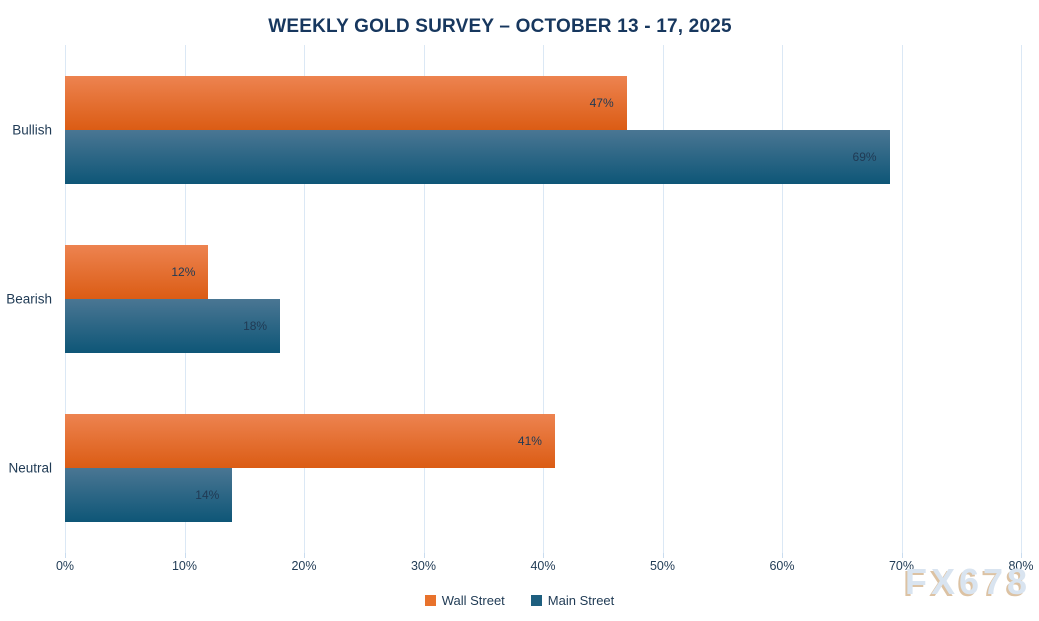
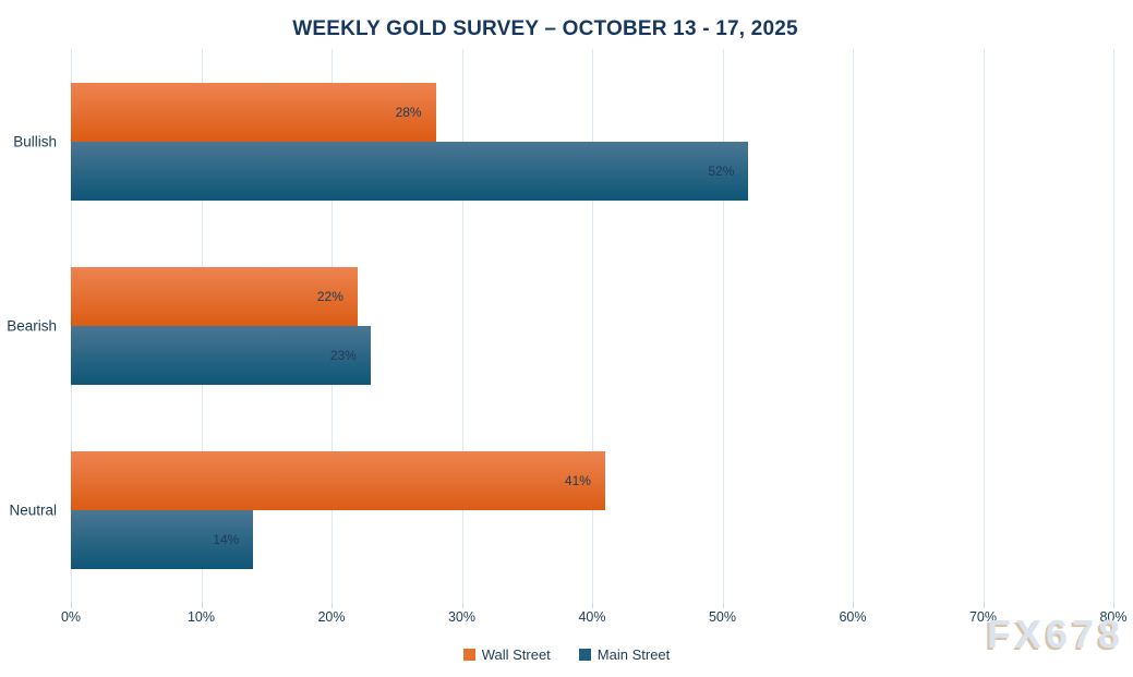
Wall Street/Bullish: 47% -> 28%
Main Street/Bullish: 69% -> 52%
Wall Street/Bearish: 12% -> 22%
Main Street/Bearish: 18% -> 23%
